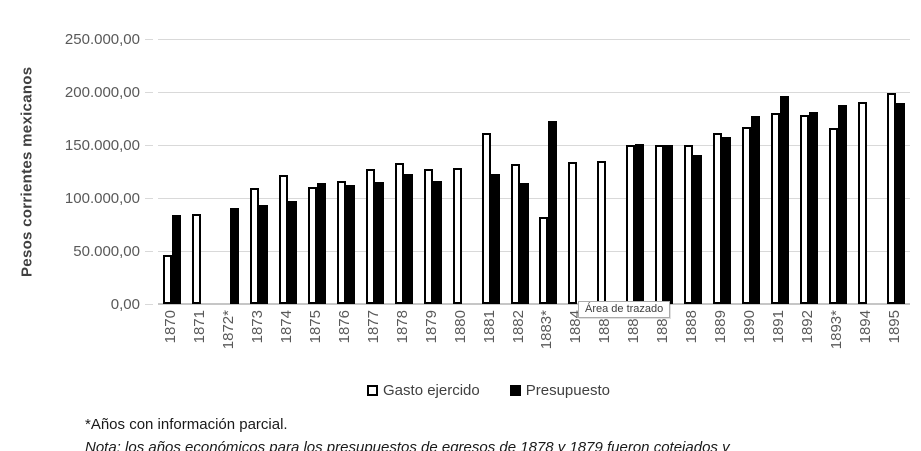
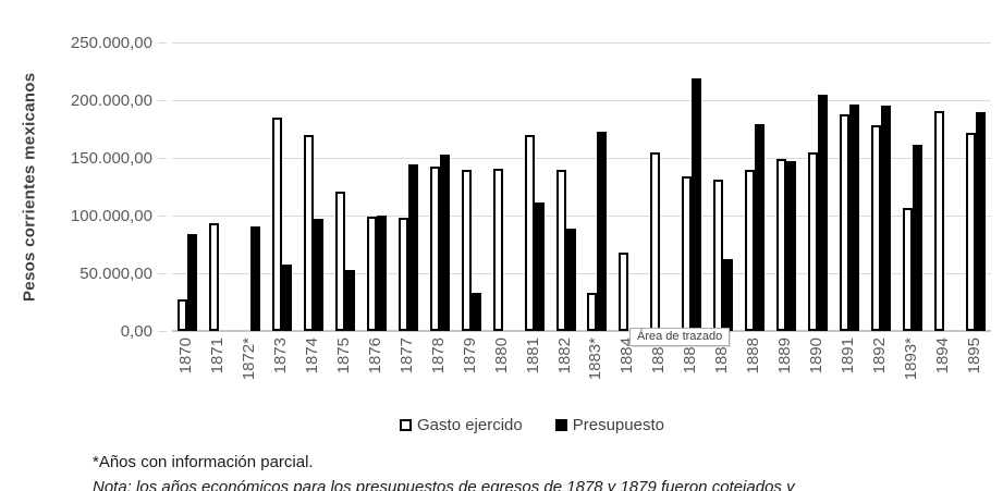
Gasto ejercido/1870: 46000 -> 27000
Gasto ejercido/1871: 85000 -> 93000
Gasto ejercido/1873: 109000 -> 185000
Presupuesto/1873: 93000 -> 58000
Gasto ejercido/1874: 122000 -> 170000
Gasto ejercido/1875: 110000 -> 121000
Presupuesto/1875: 114000 -> 53000
Gasto ejercido/1876: 116000 -> 99000
Presupuesto/1876: 112000 -> 100000
Gasto ejercido/1877: 127000 -> 98000
Presupuesto/1877: 115000 -> 144000
Gasto ejercido/1878: 133000 -> 142000
Presupuesto/1878: 123000 -> 153000
Gasto ejercido/1879: 127000 -> 140000
Presupuesto/1879: 116000 -> 33000
Gasto ejercido/1880: 128000 -> 141000
Gasto ejercido/1881: 161000 -> 170000
Presupuesto/1881: 123000 -> 111000
Gasto ejercido/1882: 132000 -> 140000
Presupuesto/1882: 114000 -> 89000
Gasto ejercido/1883*: 82000 -> 33000
Gasto ejercido/1884: 134000 -> 68000
Gasto ejercido/1885: 135000 -> 155000
Gasto ejercido/1886: 150000 -> 134000
Presupuesto/1886: 151000 -> 219000
Gasto ejercido/1887: 150000 -> 131000
Presupuesto/1887: 150000 -> 62000
Gasto ejercido/1888: 150000 -> 140000
Presupuesto/1888: 141000 -> 179000
Gasto ejercido/1889: 161000 -> 149000
Presupuesto/1889: 158000 -> 147000
Gasto ejercido/1890: 167000 -> 155000
Presupuesto/1890: 177000 -> 205000
Gasto ejercido/1891: 180000 -> 188000
Presupuesto/1892: 181000 -> 195000
Gasto ejercido/1893*: 166000 -> 107000
Presupuesto/1893*: 188000 -> 161000
Gasto ejercido/1895: 199000 -> 172000
